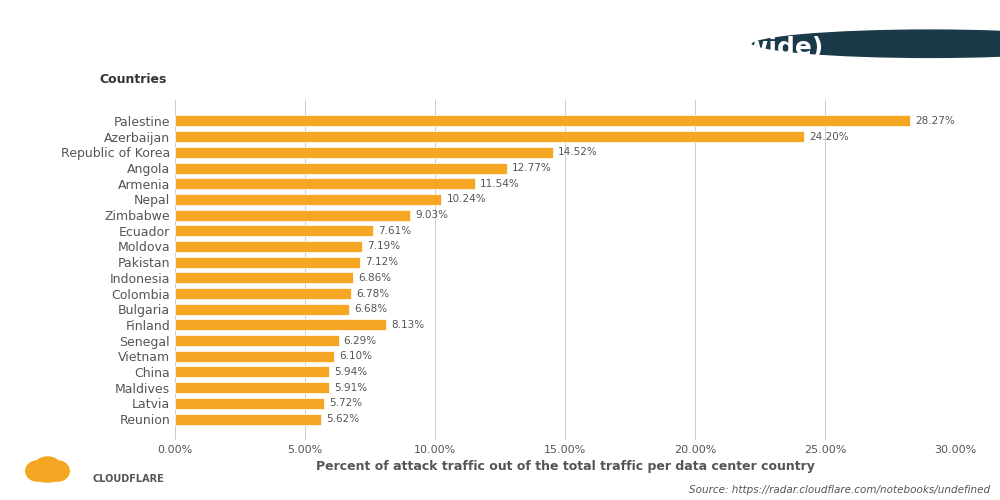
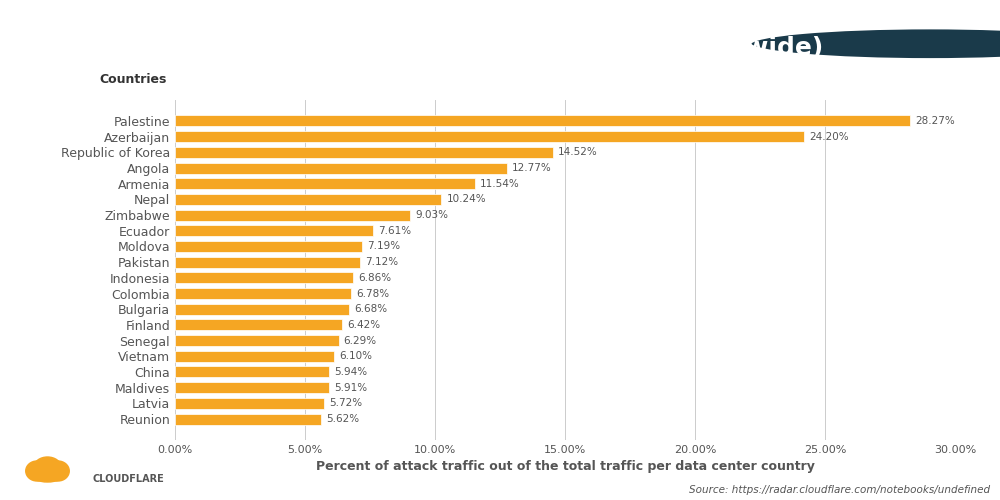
Finland: 8.13% -> 6.42%
